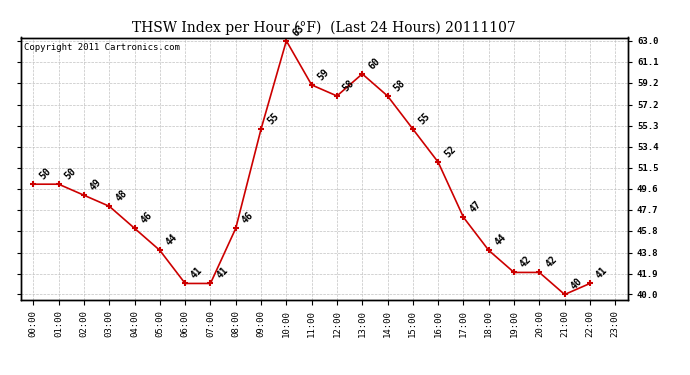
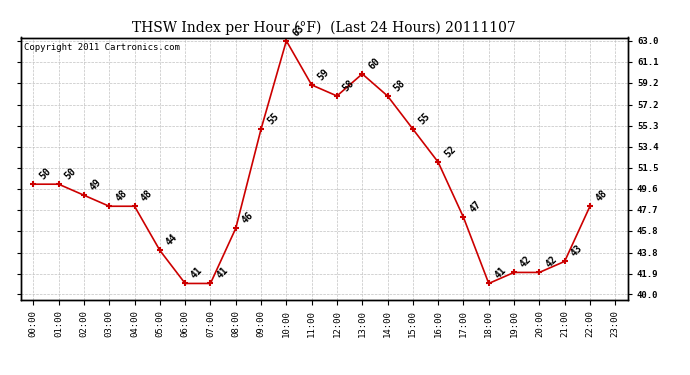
04:00: 46 -> 48
18:00: 44 -> 41
21:00: 40 -> 43
22:00: 41 -> 48
